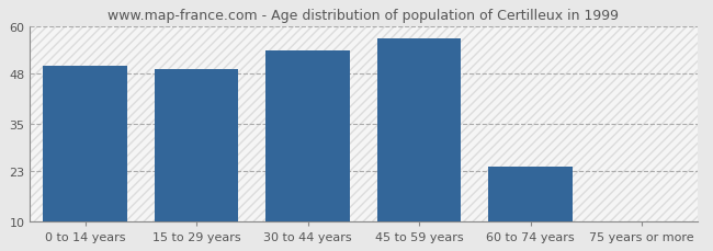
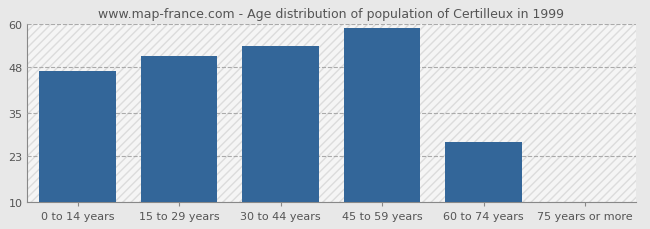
0 to 14 years: 50 -> 47
15 to 29 years: 49 -> 51
45 to 59 years: 57 -> 59
60 to 74 years: 24 -> 27
